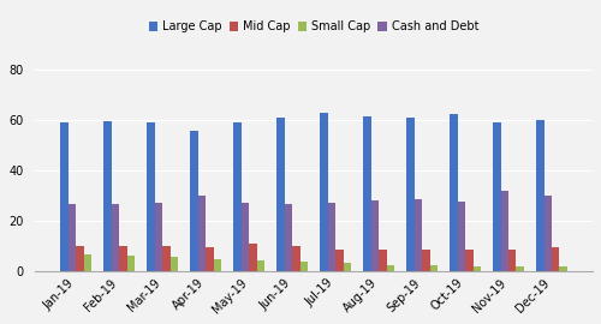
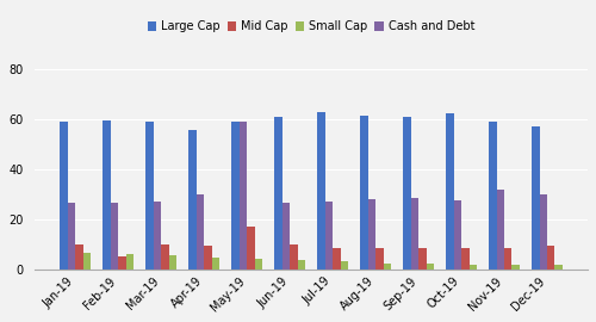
Mid Cap/Feb-19: 10.0 -> 5.0
Cash and Debt/May-19: 27.0 -> 59.0
Mid Cap/May-19: 11.0 -> 17.0
Large Cap/Dec-19: 60.0 -> 57.0
